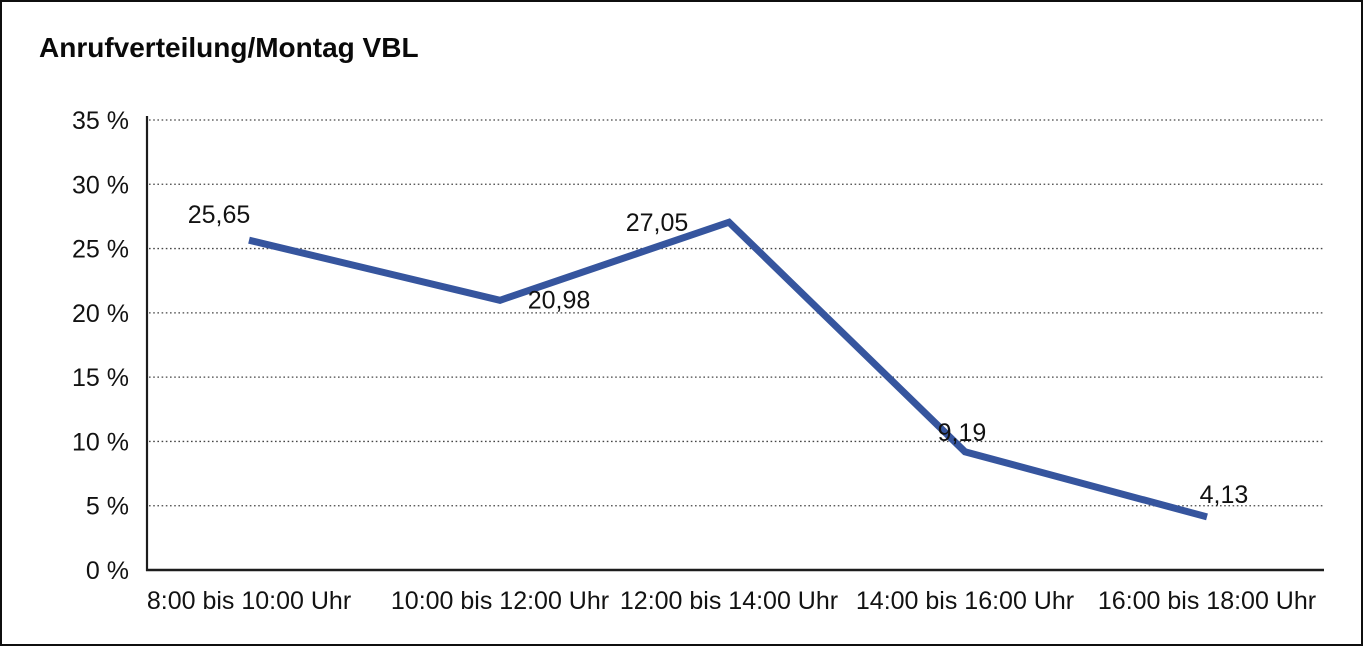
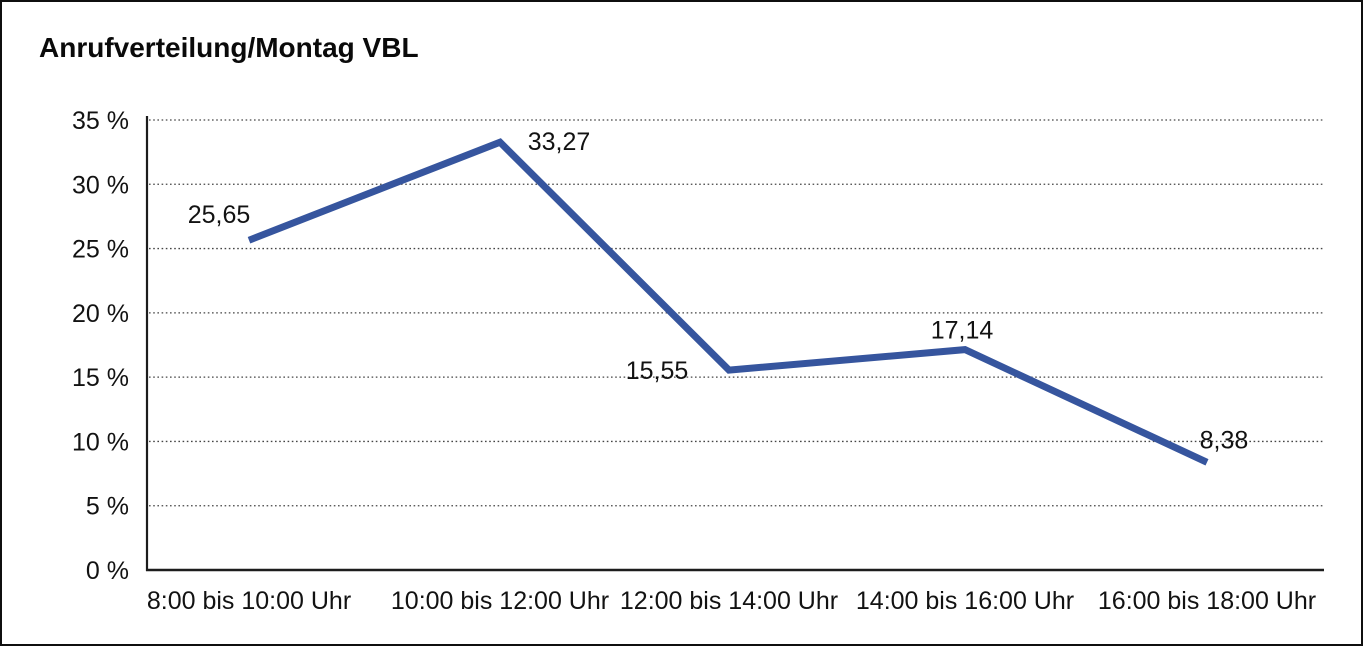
10:00 bis 12:00 Uhr: 20,98 -> 33,27
12:00 bis 14:00 Uhr: 27,05 -> 15,55
14:00 bis 16:00 Uhr: 9,19 -> 17,14
16:00 bis 18:00 Uhr: 4,13 -> 8,38
